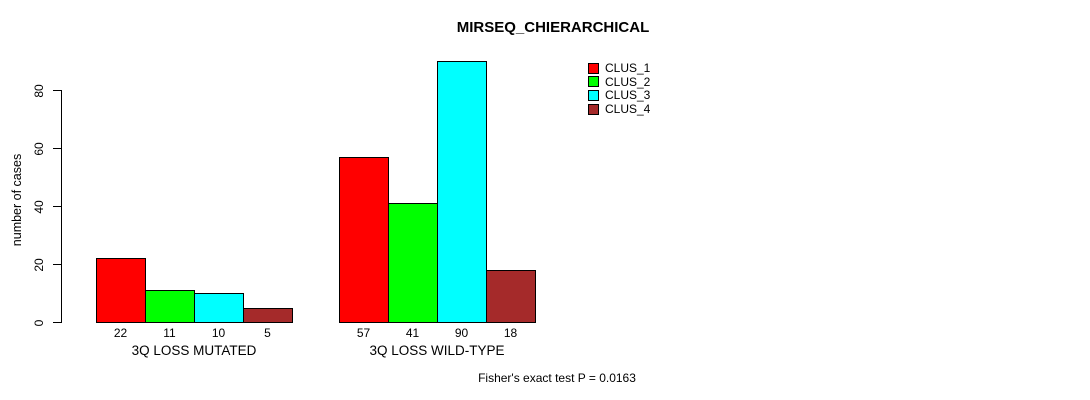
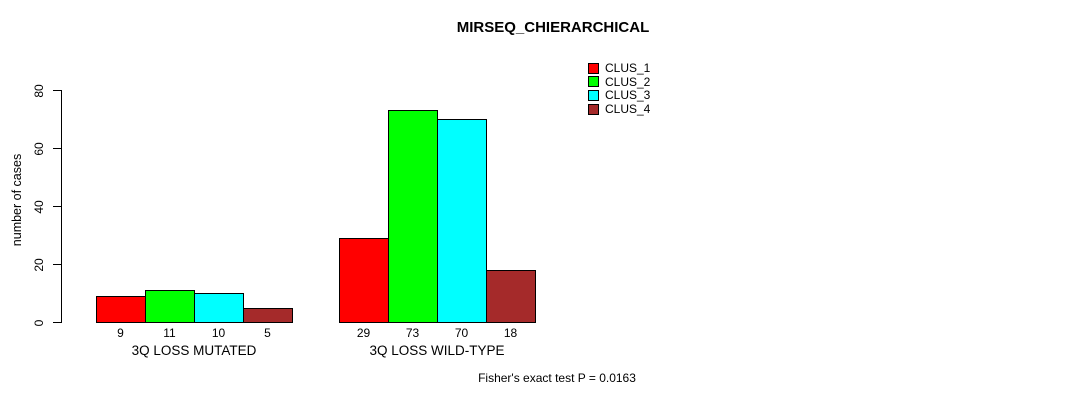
CLUS_1/3Q LOSS MUTATED: 22 -> 9
CLUS_1/3Q LOSS WILD-TYPE: 57 -> 29
CLUS_2/3Q LOSS WILD-TYPE: 41 -> 73
CLUS_3/3Q LOSS WILD-TYPE: 90 -> 70
